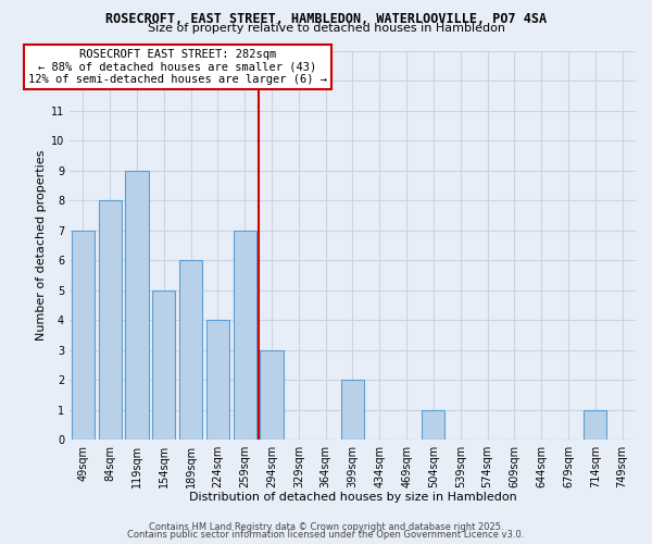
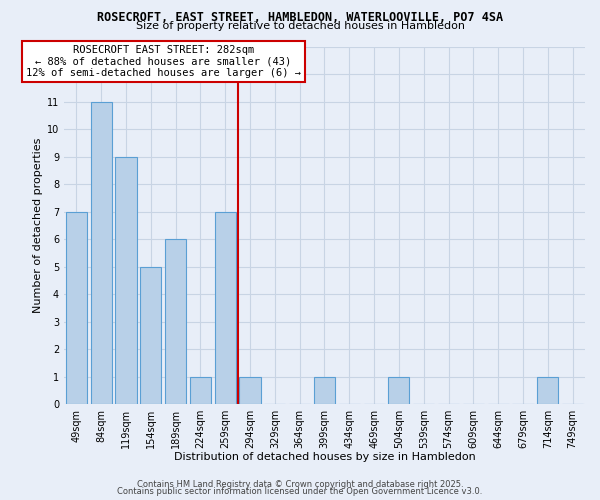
84sqm: 8 -> 11
224sqm: 4 -> 1
294sqm: 3 -> 1
399sqm: 2 -> 1
